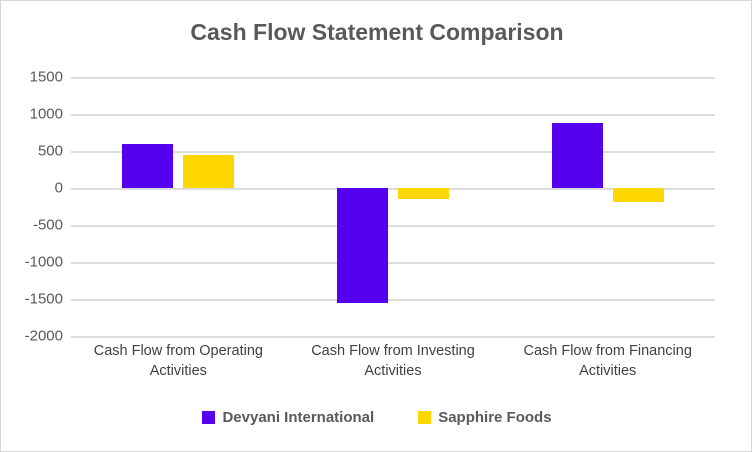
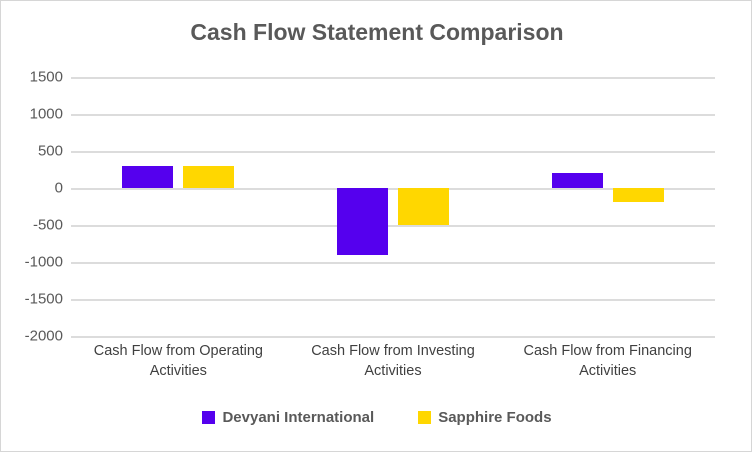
Devyani International/Cash Flow from Operating Activities: 600 -> 300
Sapphire Foods/Cash Flow from Operating Activities: 400 -> 300
Devyani International/Cash Flow from Investing Activities: -1600 -> -900
Sapphire Foods/Cash Flow from Investing Activities: -200 -> -500
Devyani International/Cash Flow from Financing Activities: 900 -> 200
